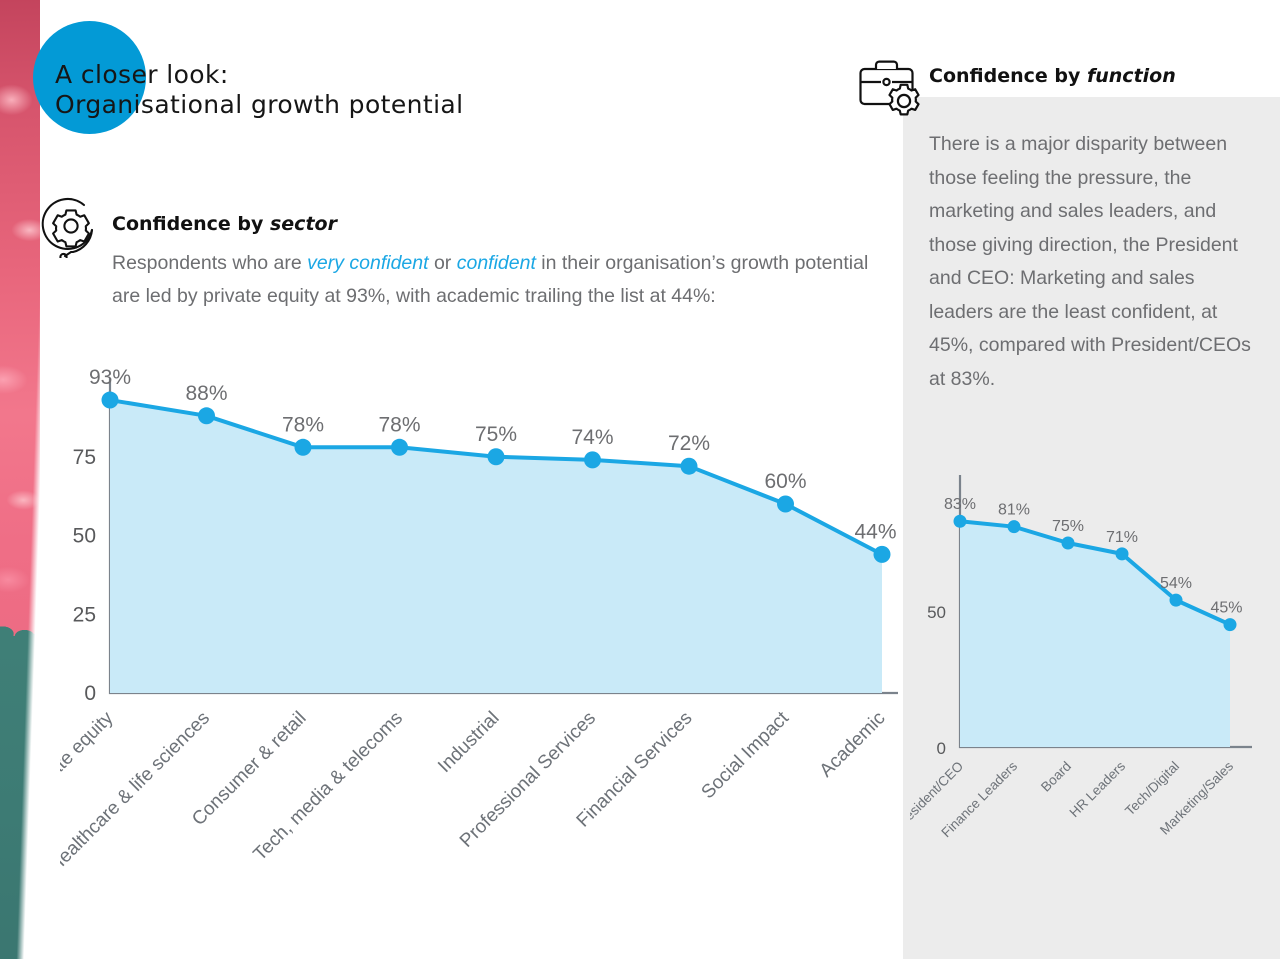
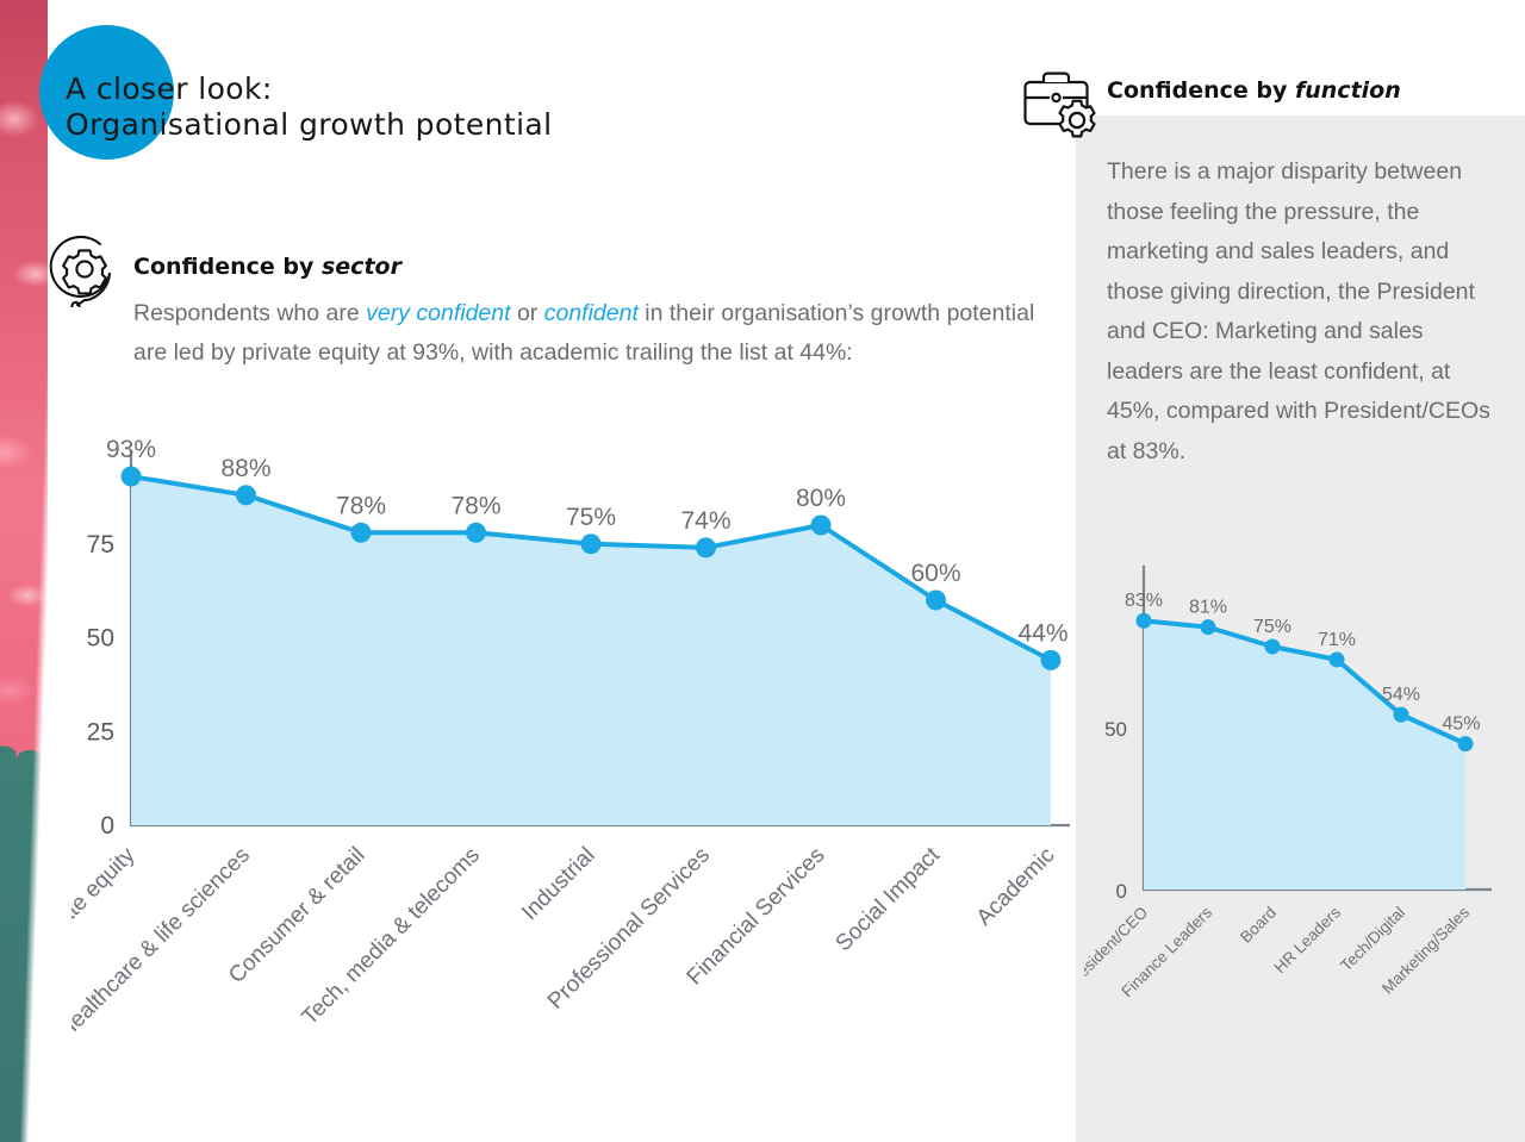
Confidence by sector/Financial Services: 72% -> 80%
